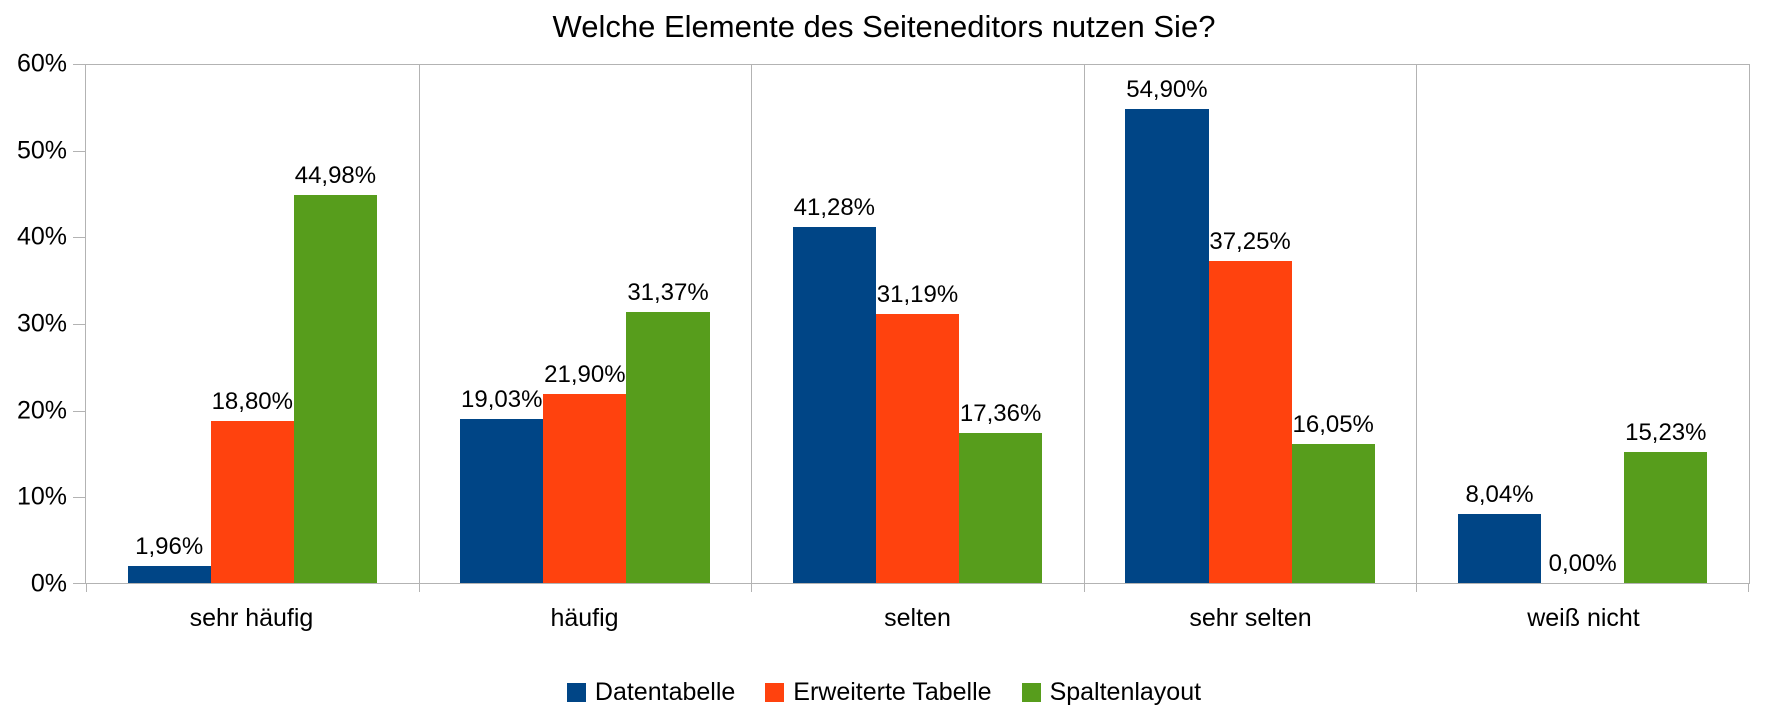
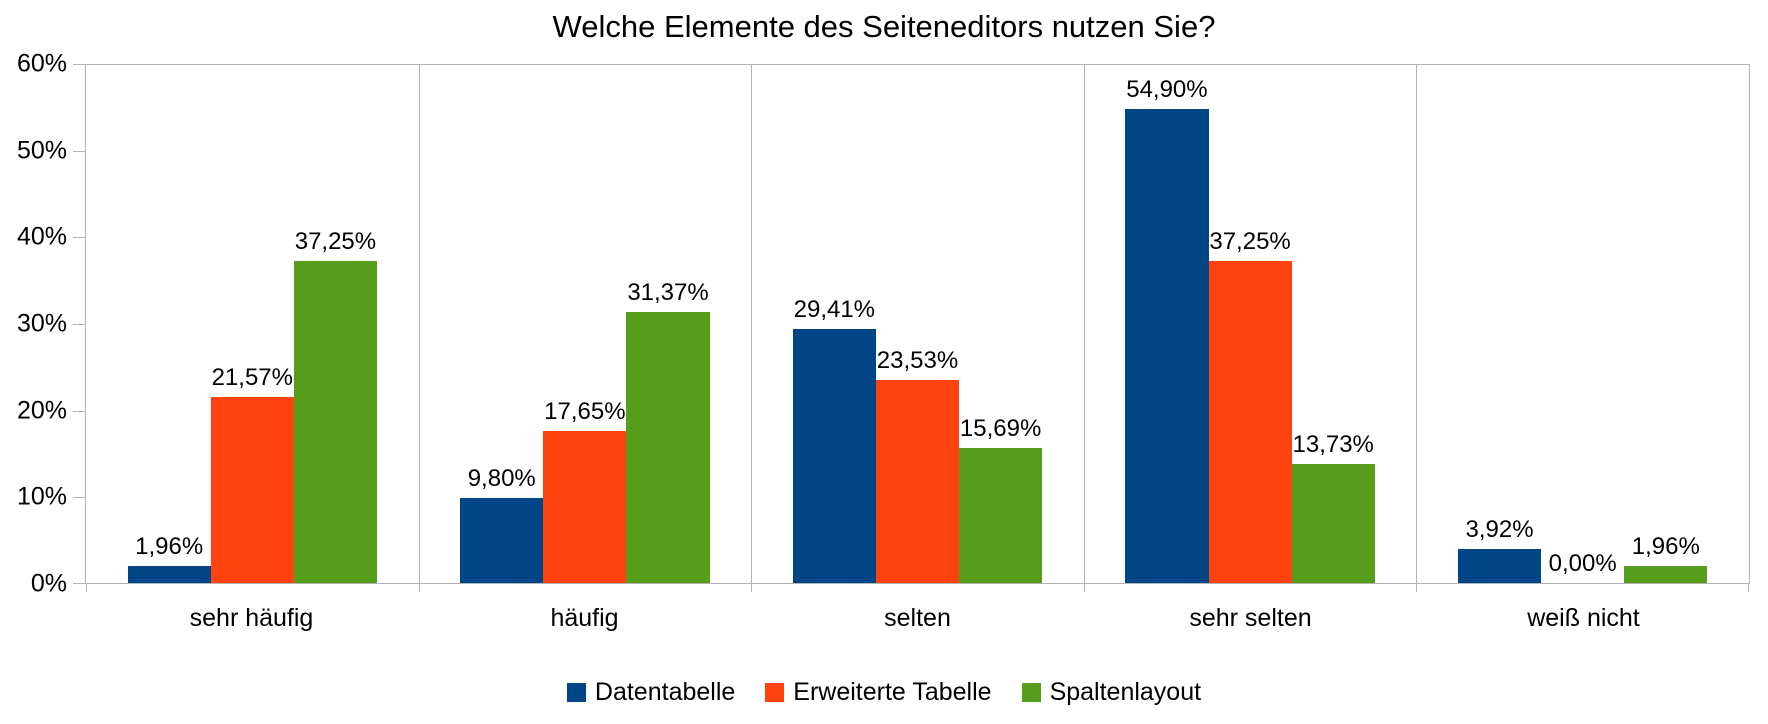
Erweiterte Tabelle/sehr häufig: 18,80% -> 21,57%
Spaltenlayout/sehr häufig: 44,98% -> 37,25%
Datentabelle/häufig: 19,03% -> 9,80%
Erweiterte Tabelle/häufig: 21,90% -> 17,65%
Datentabelle/selten: 41,28% -> 29,41%
Erweiterte Tabelle/selten: 31,19% -> 23,53%
Spaltenlayout/selten: 17,36% -> 15,69%
Spaltenlayout/sehr selten: 16,05% -> 13,73%
Datentabelle/weiß nicht: 8,04% -> 3,92%
Spaltenlayout/weiß nicht: 15,23% -> 1,96%
